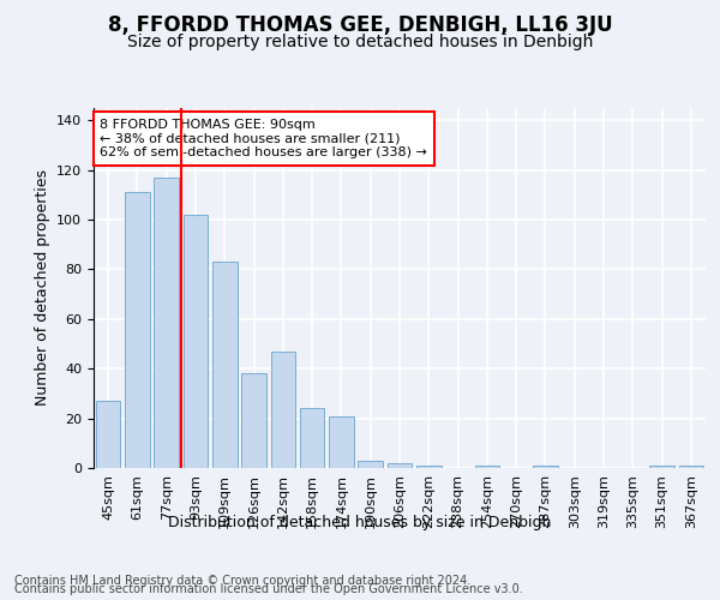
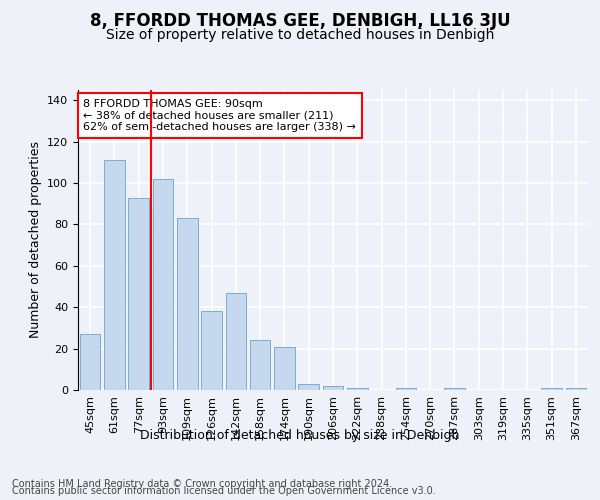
77sqm: 117 -> 93
